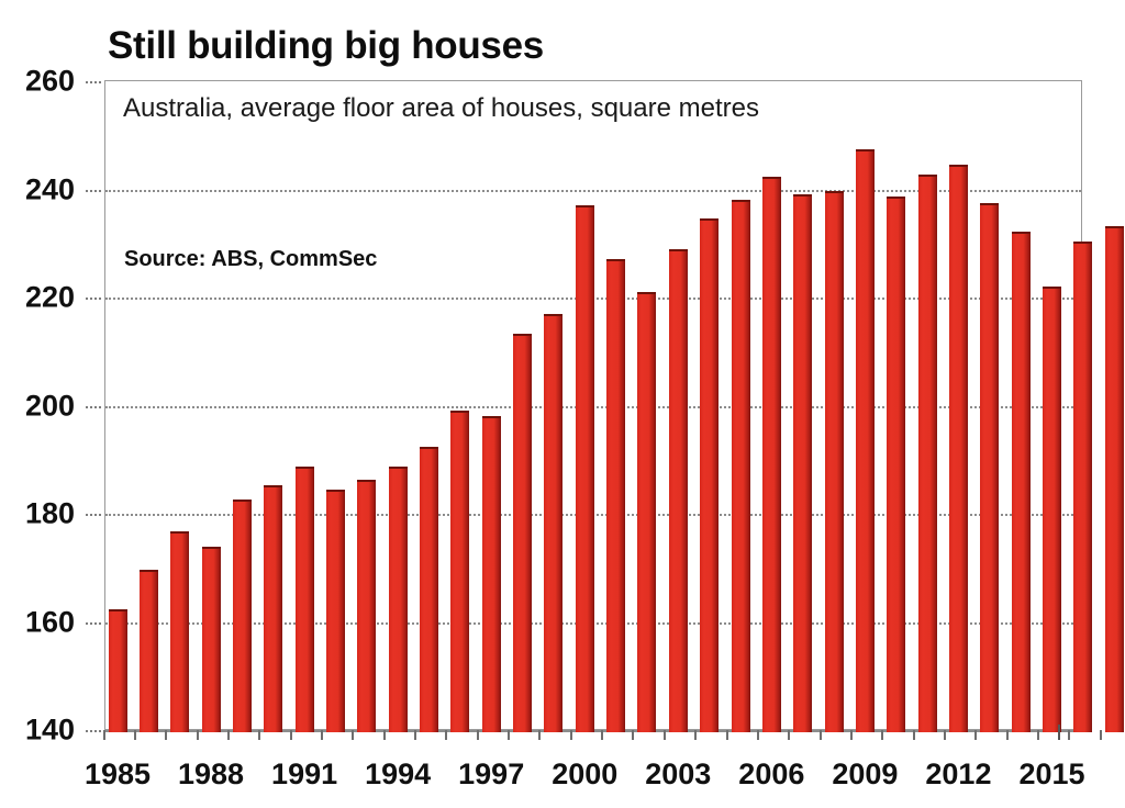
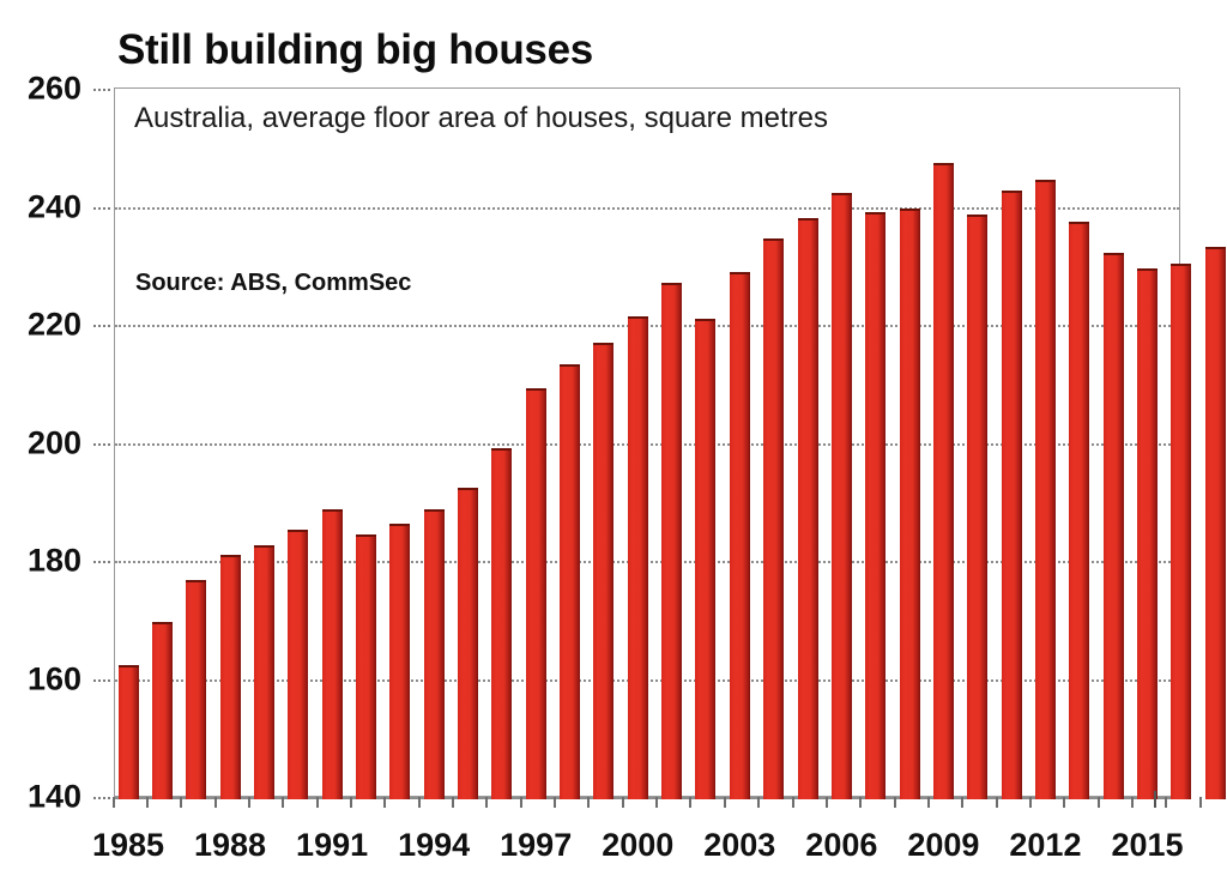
1988: 174 -> 181
1997: 198 -> 209
2000: 237 -> 221
2015: 222 -> 230
